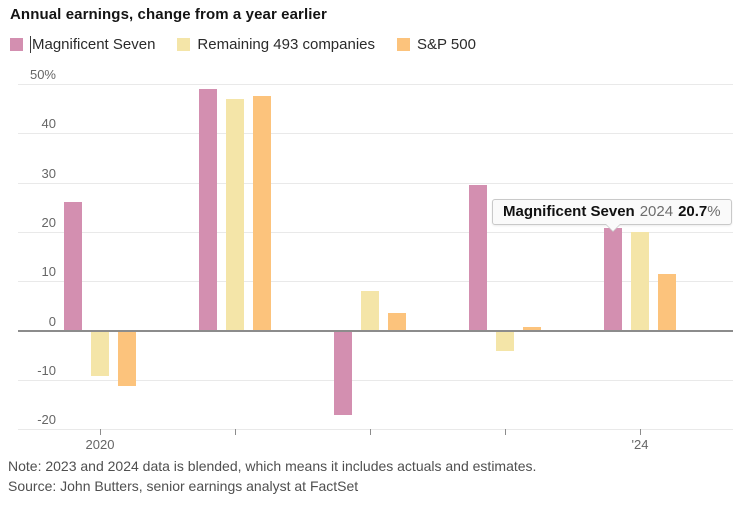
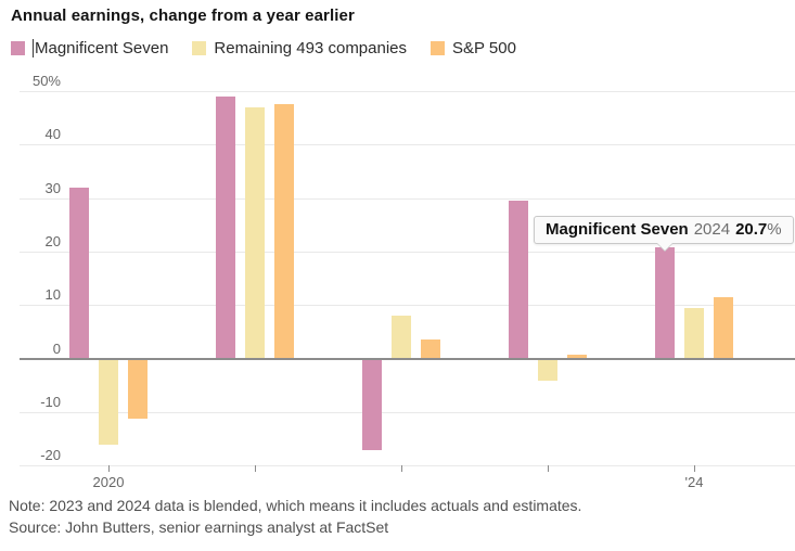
Magnificent Seven/2020: 26% -> 32%
Remaining 493 companies/2020: -9% -> -16%
Remaining 493 companies/2024: 20% -> 10%
